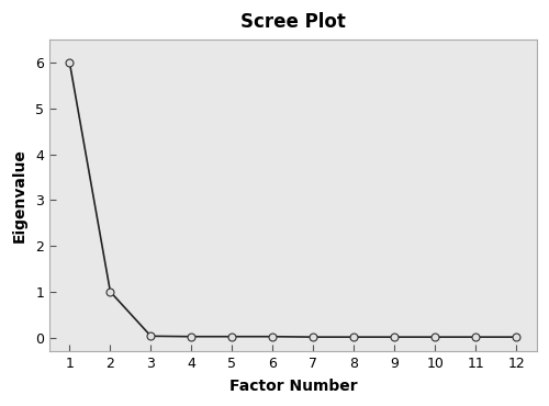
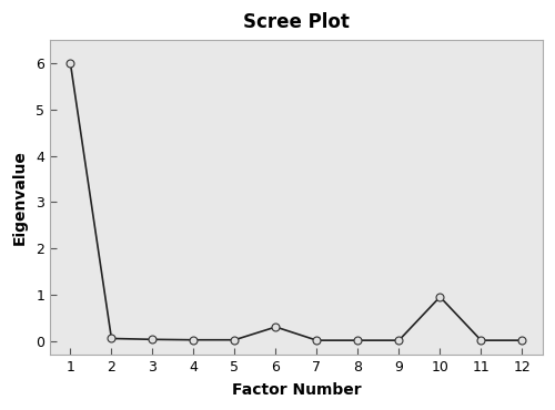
2: 1.00 -> 0.05
6: 0.02 -> 0.30
10: 0.01 -> 0.95
